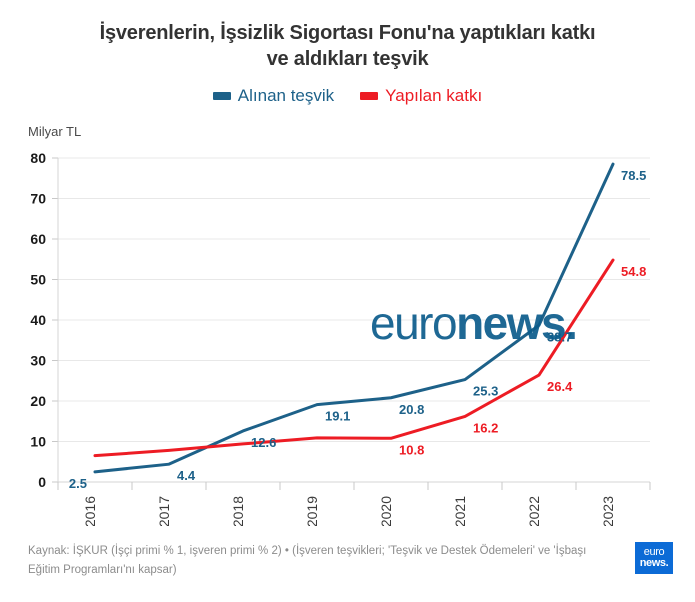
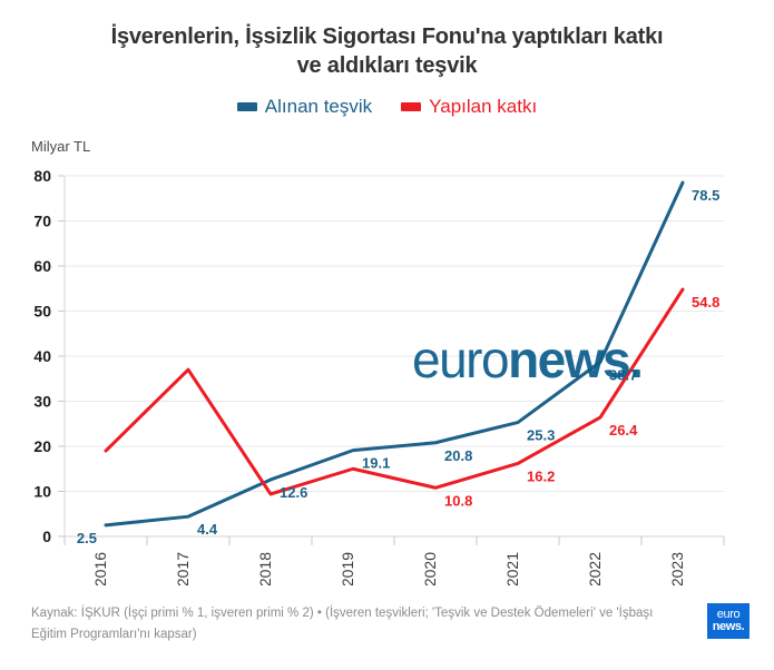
Yapılan katkı/2016: 6 -> 19
Yapılan katkı/2017: 8 -> 37
Yapılan katkı/2019: 11 -> 15
